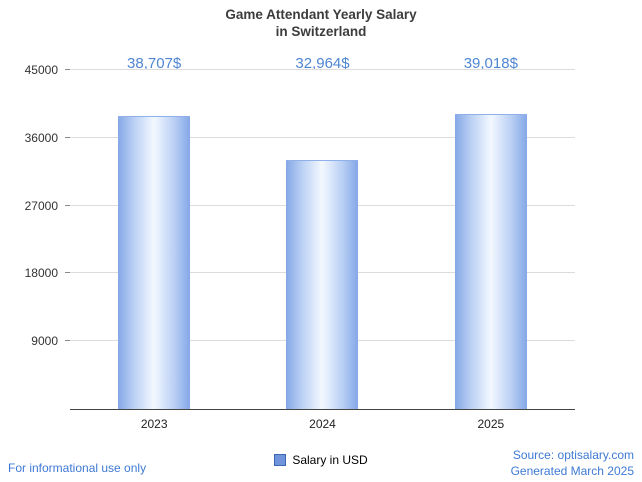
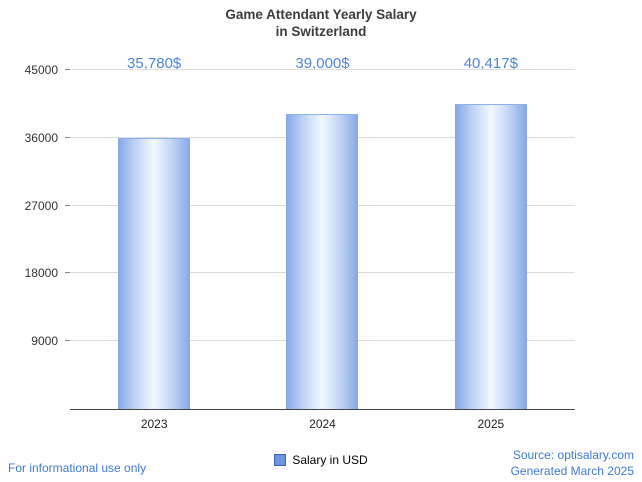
2023: 38,707 -> 35,780
2024: 32,964 -> 39,000
2025: 39,018 -> 40,417
